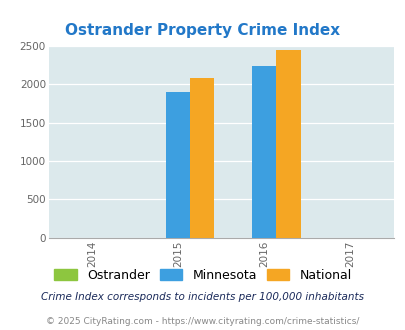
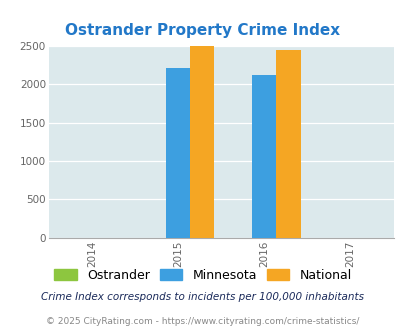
Minnesota/2015: 1900 -> 2220
National/2015: 2080 -> 2500
Minnesota/2016: 2240 -> 2130
